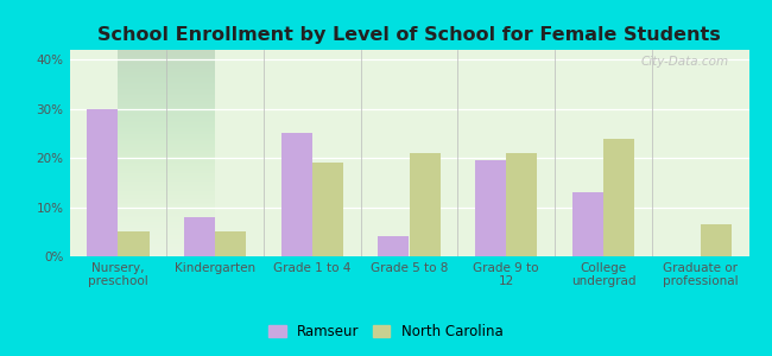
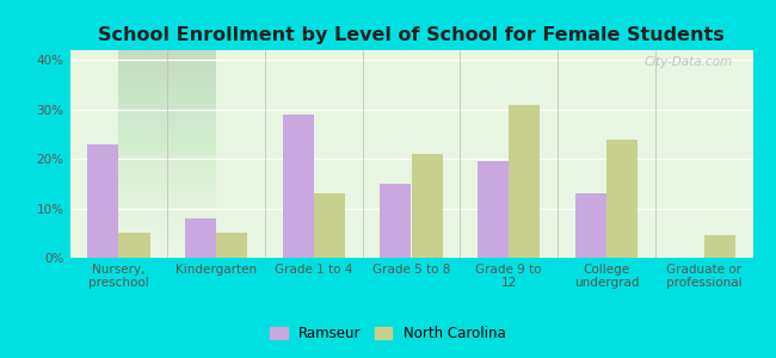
Ramseur/Nursery, preschool: 30.0% -> 23.0%
Ramseur/Grade 1 to 4: 25.0% -> 29.0%
North Carolina/Grade 1 to 4: 19.0% -> 13.0%
Ramseur/Grade 5 to 8: 4.0% -> 15.0%
North Carolina/Grade 9 to 12: 21.0% -> 31.0%
North Carolina/Graduate or professional: 6.5% -> 4.5%
